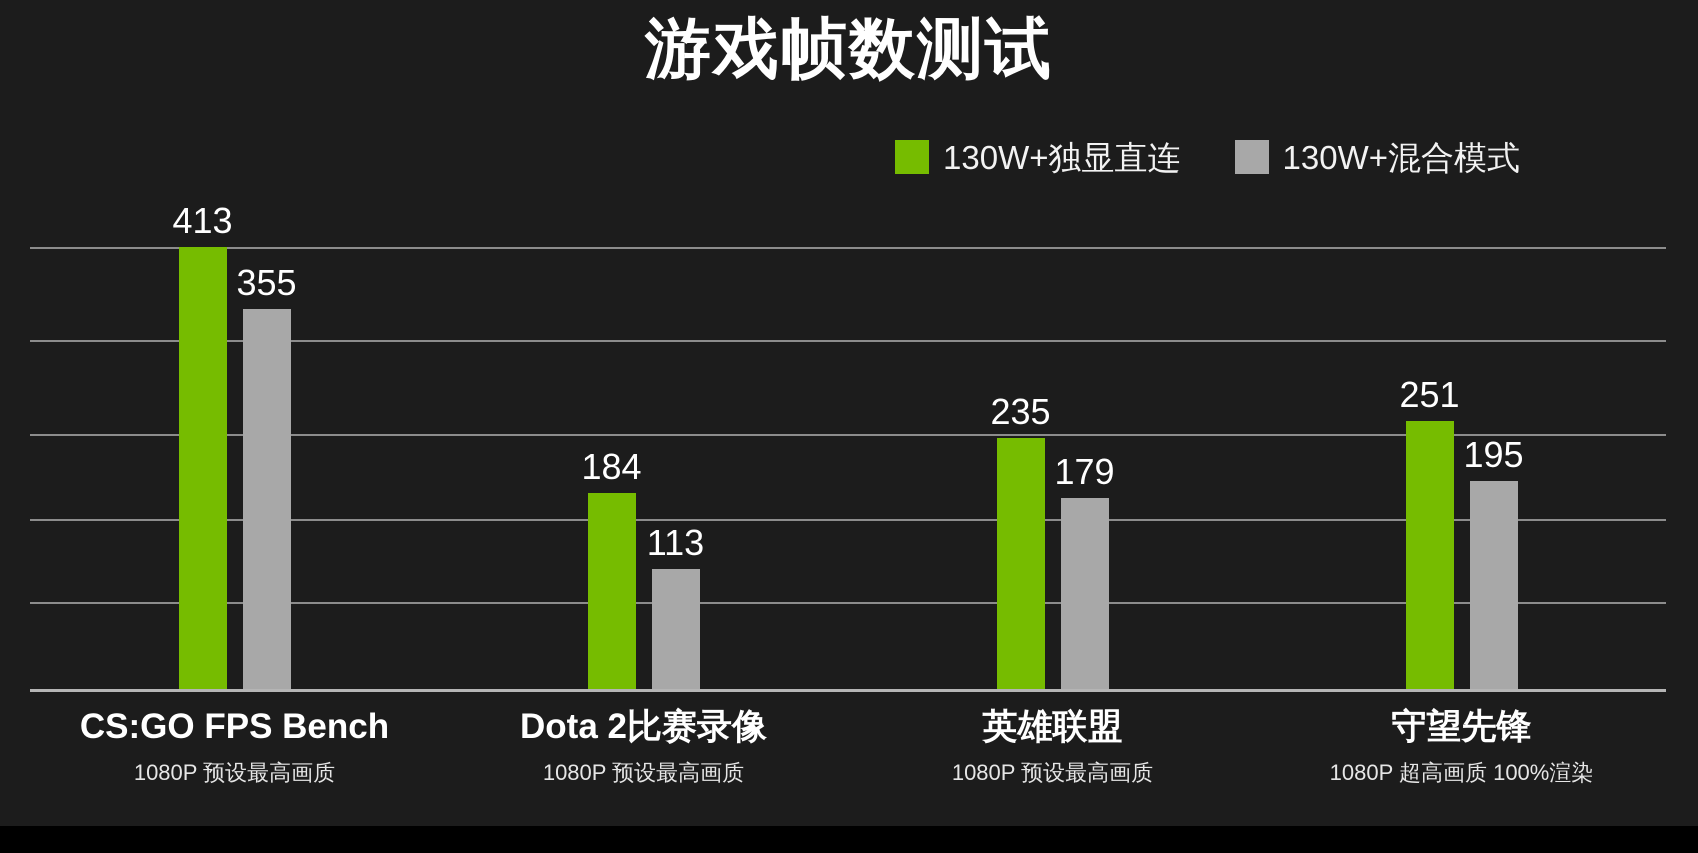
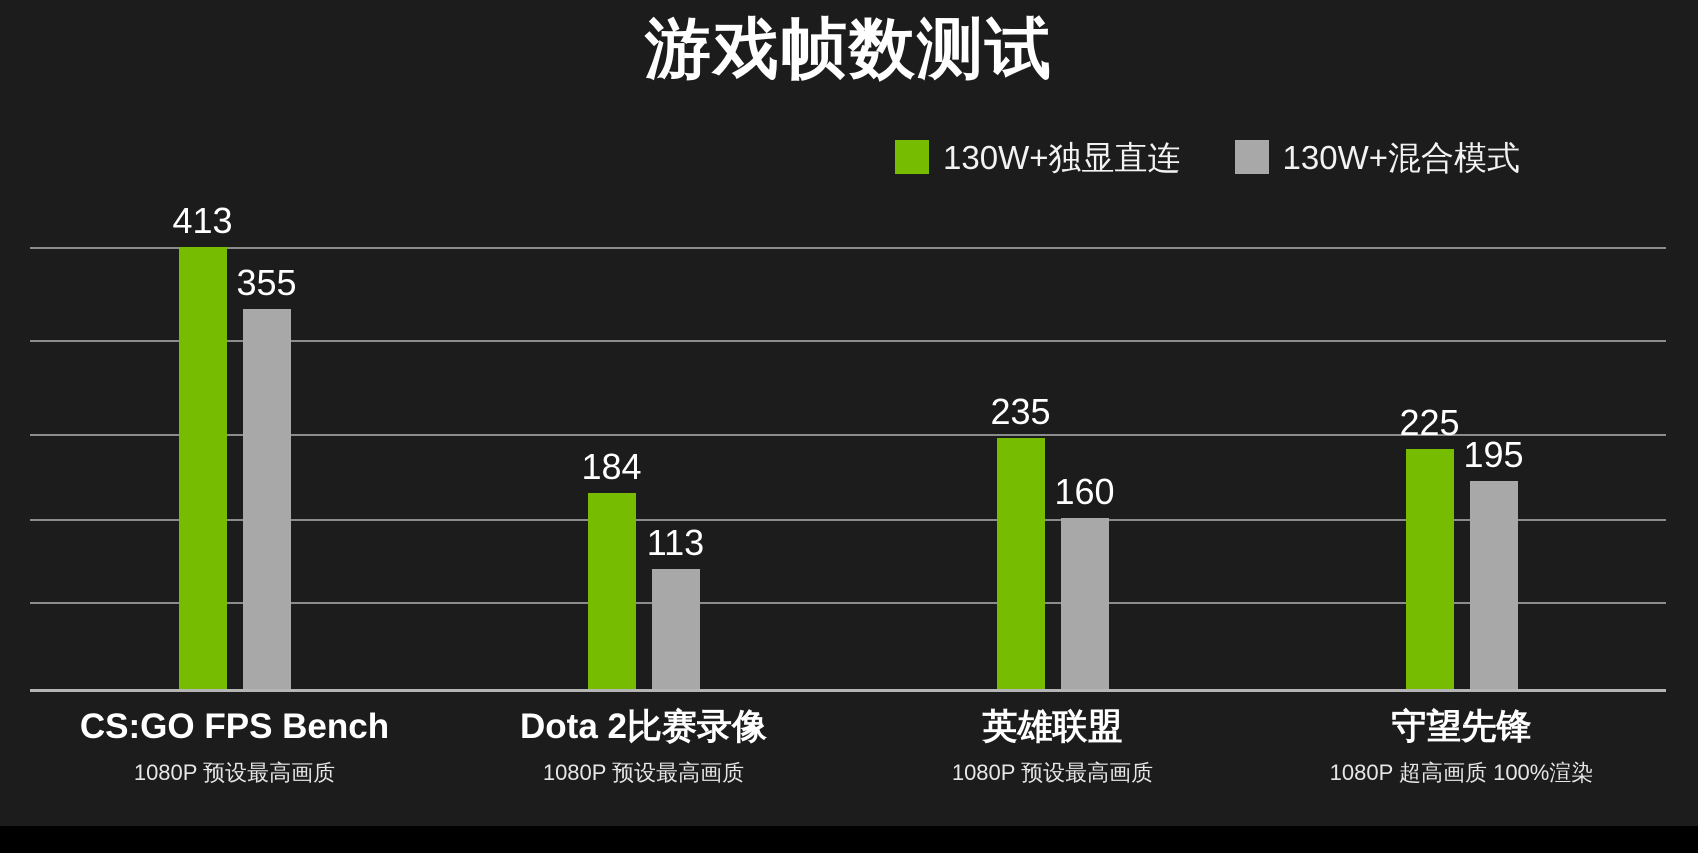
130W+混合模式/英雄联盟: 179 -> 160
130W+独显直连/守望先锋: 251 -> 225
